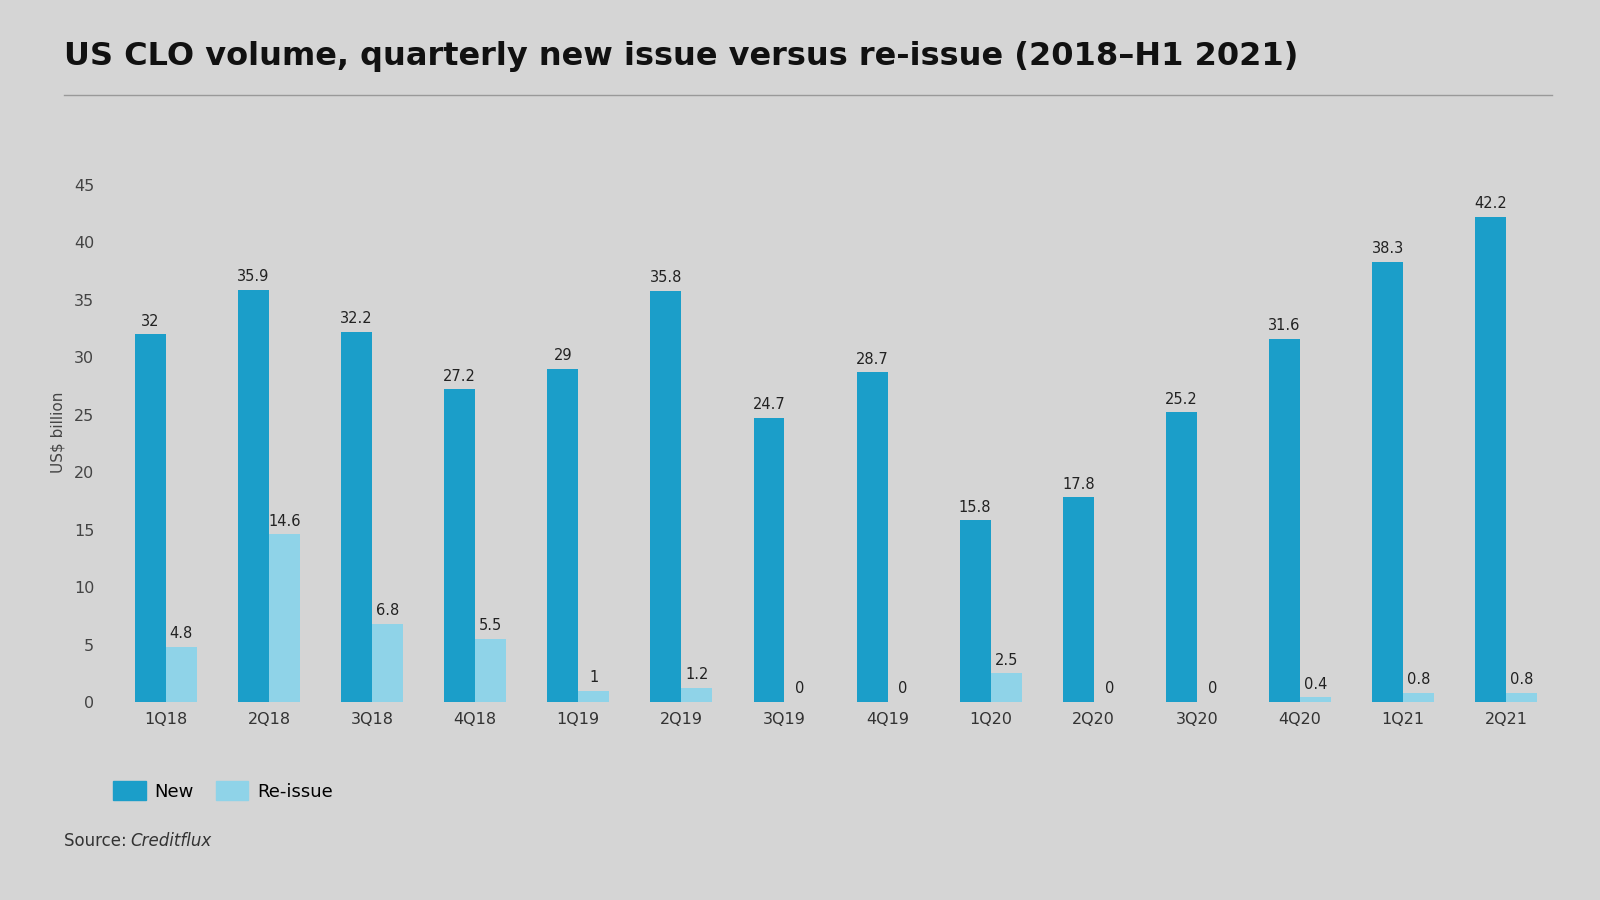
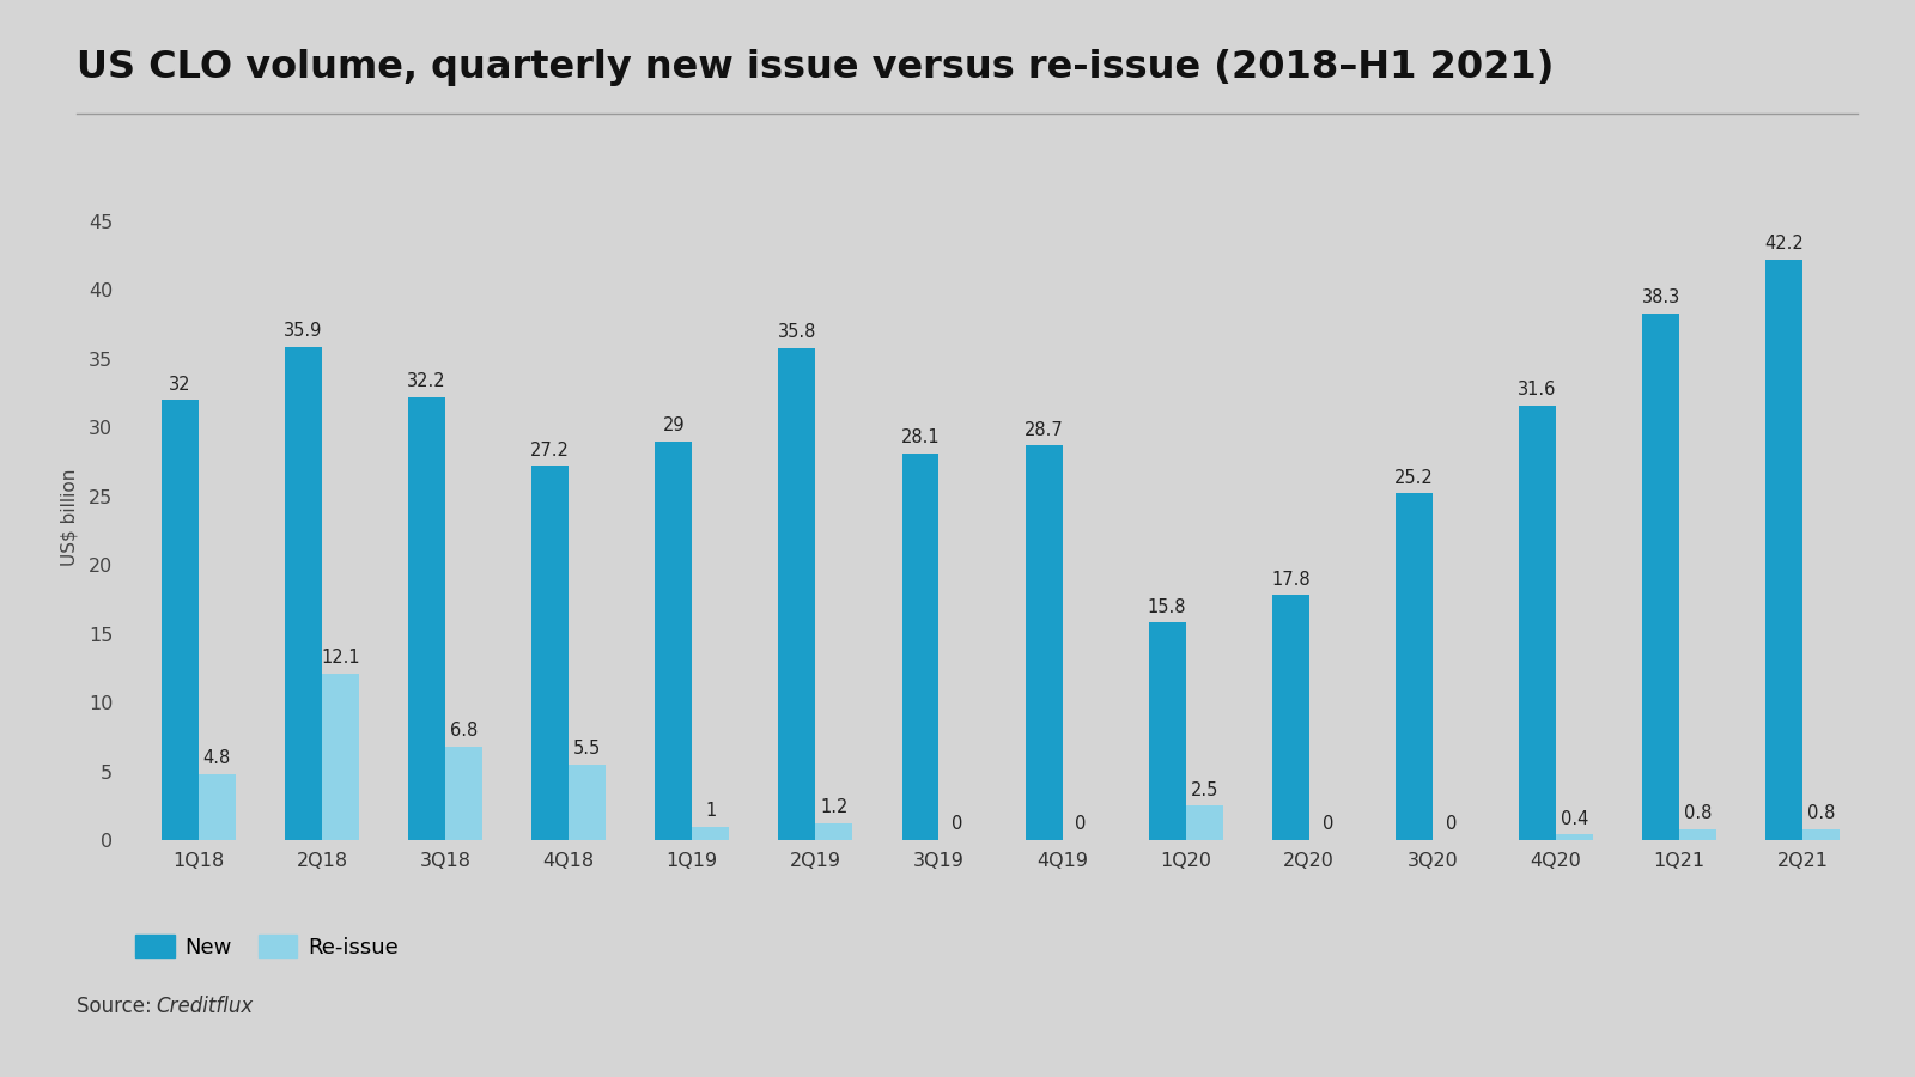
Re-issue/2Q18: 14.6 -> 12.1
New/3Q19: 24.7 -> 28.1
